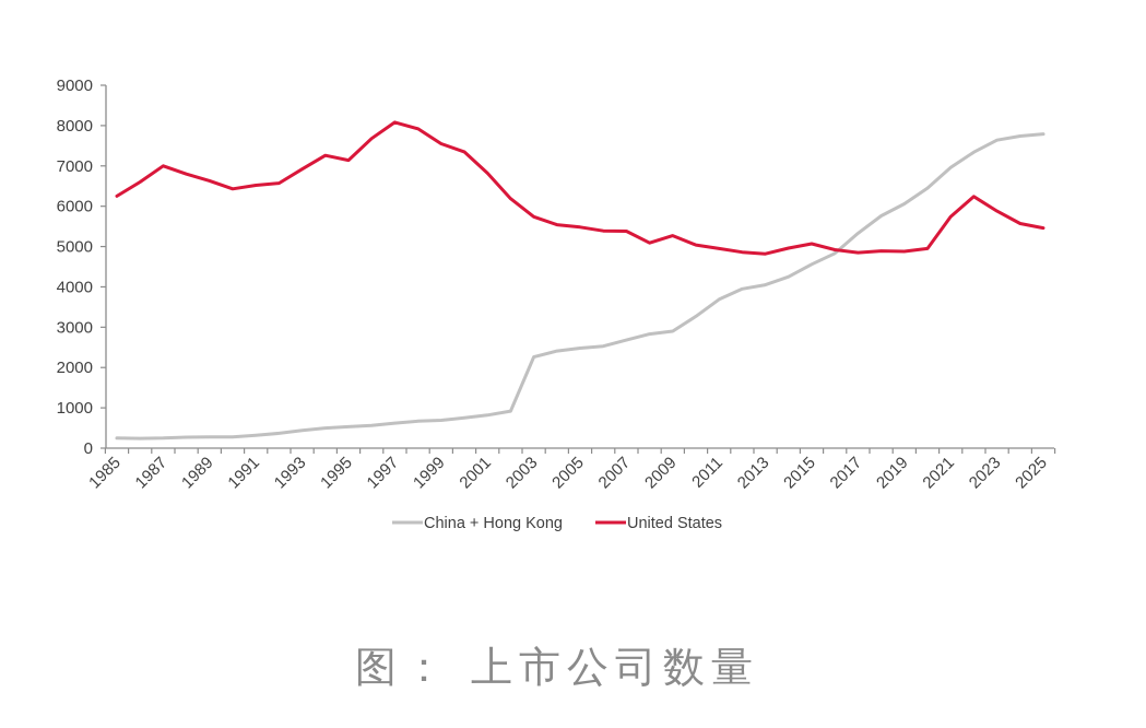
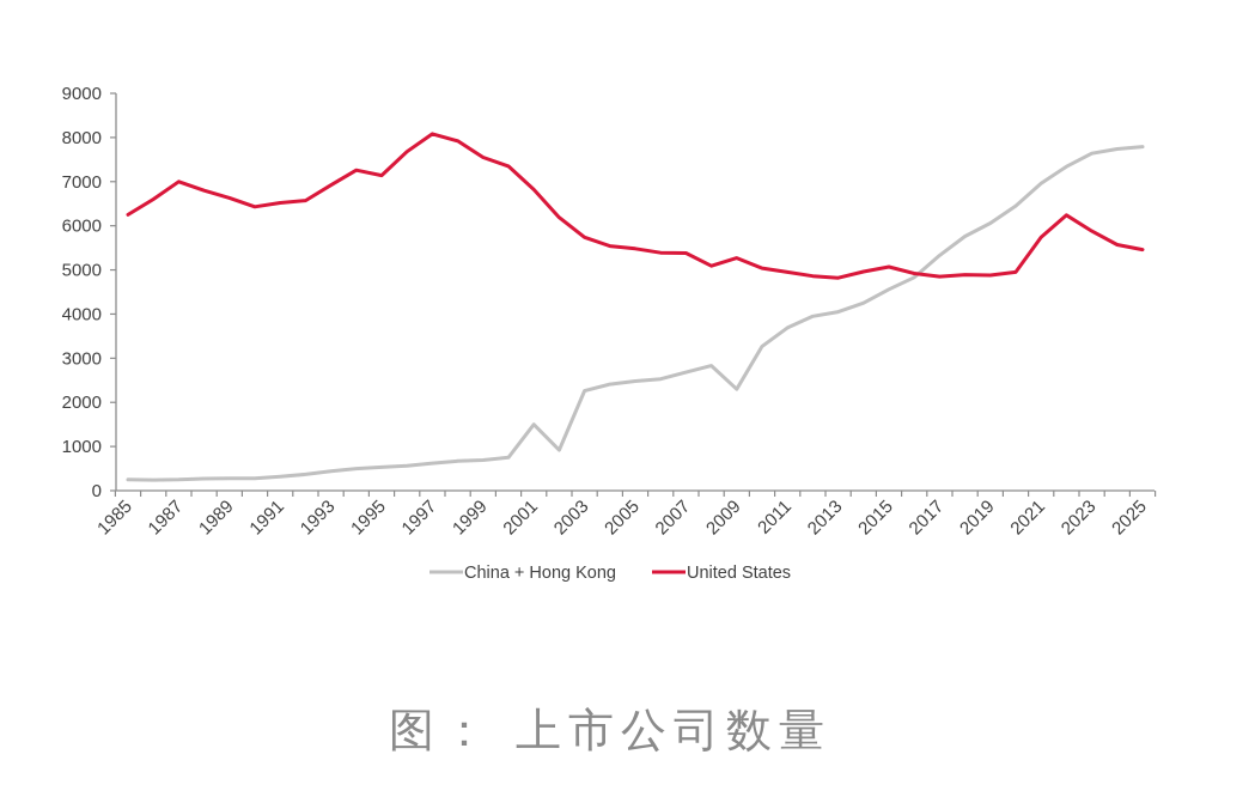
China + Hong Kong/2001: 800 -> 1500
China + Hong Kong/2009: 2900 -> 2300
